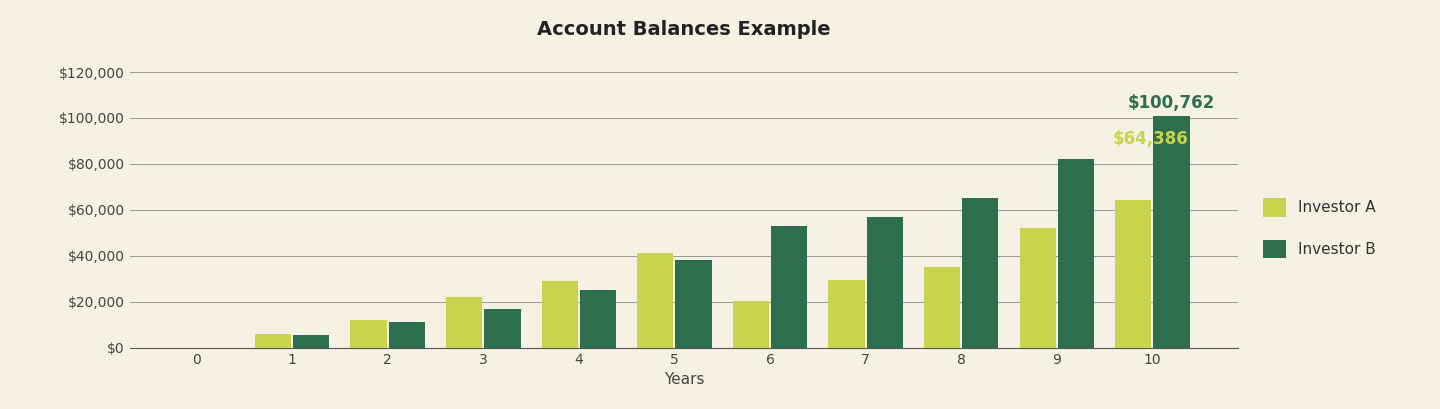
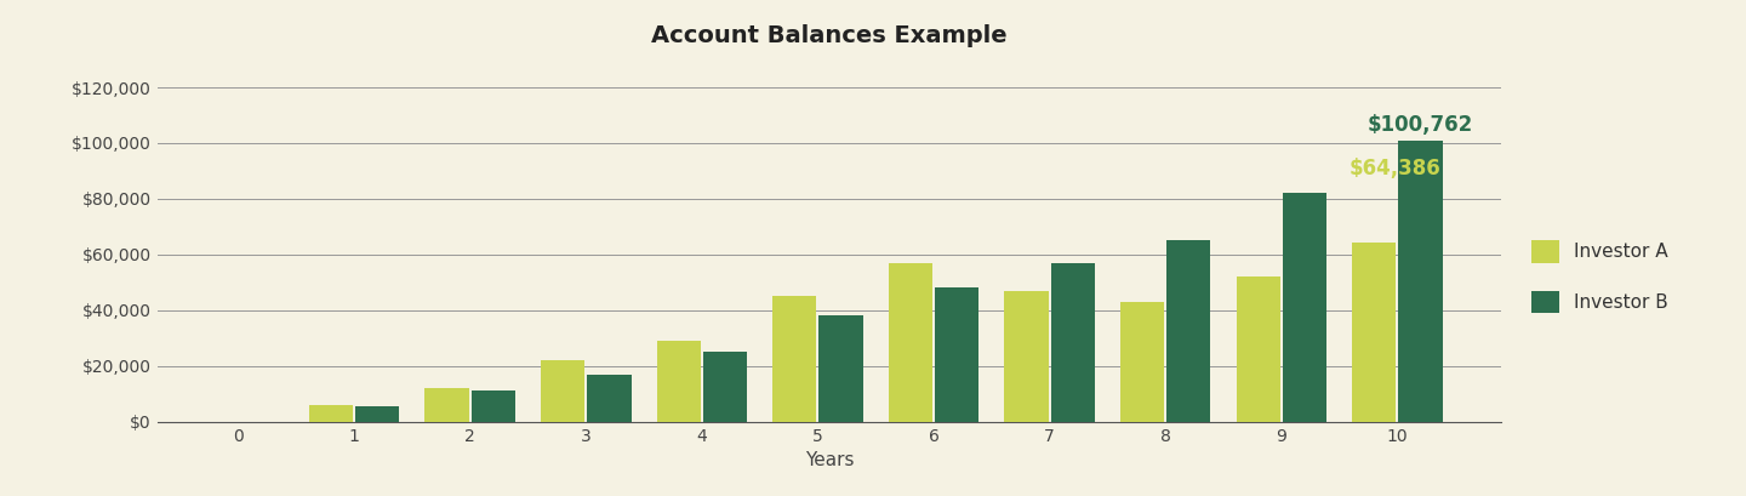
Investor A/5: $41,000 -> $45,000
Investor A/6: $20,500 -> $57,000
Investor B/6: $53,000 -> $48,000
Investor A/7: $29,500 -> $47,000
Investor A/8: $35,000 -> $43,000
